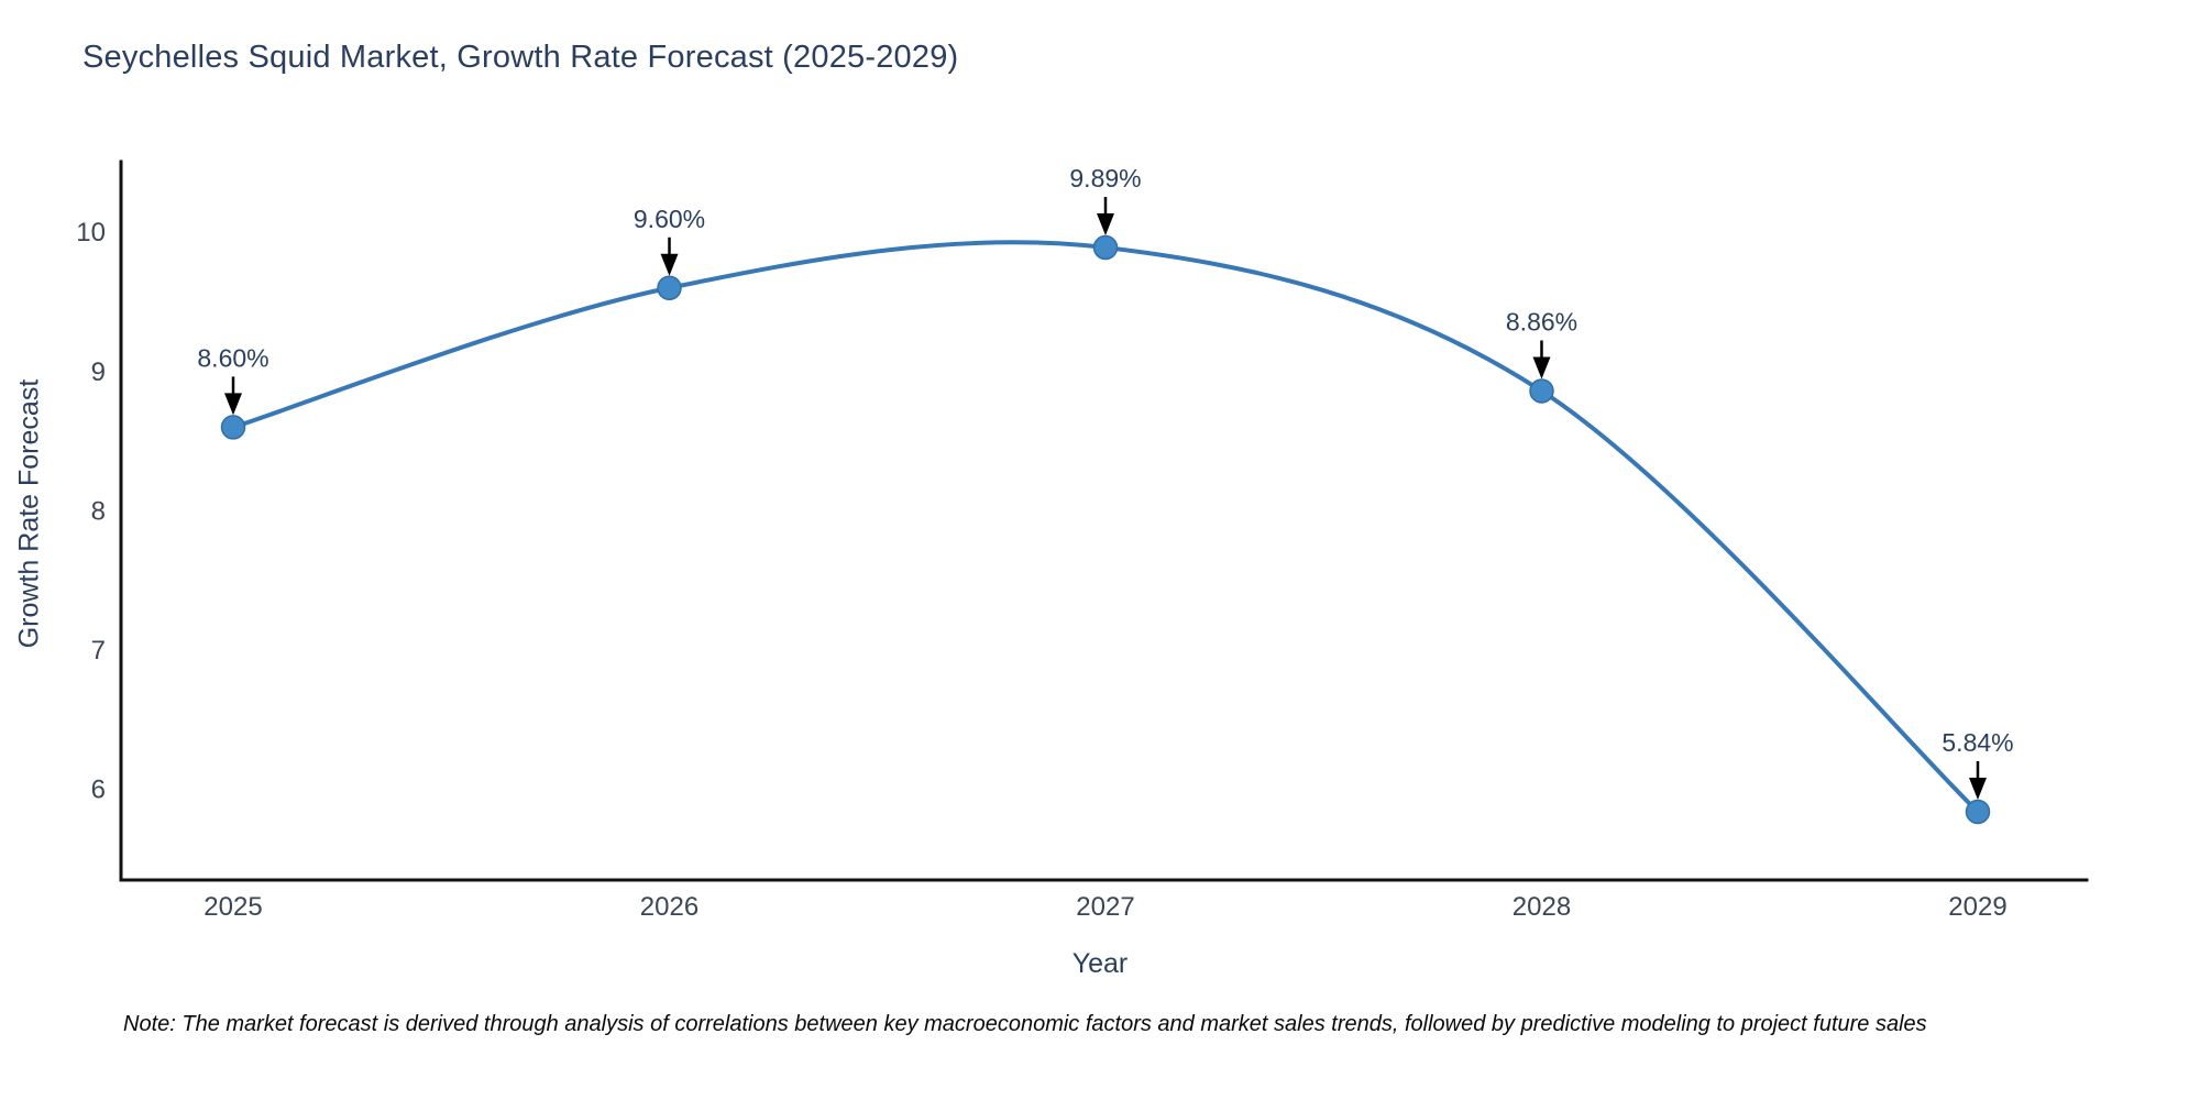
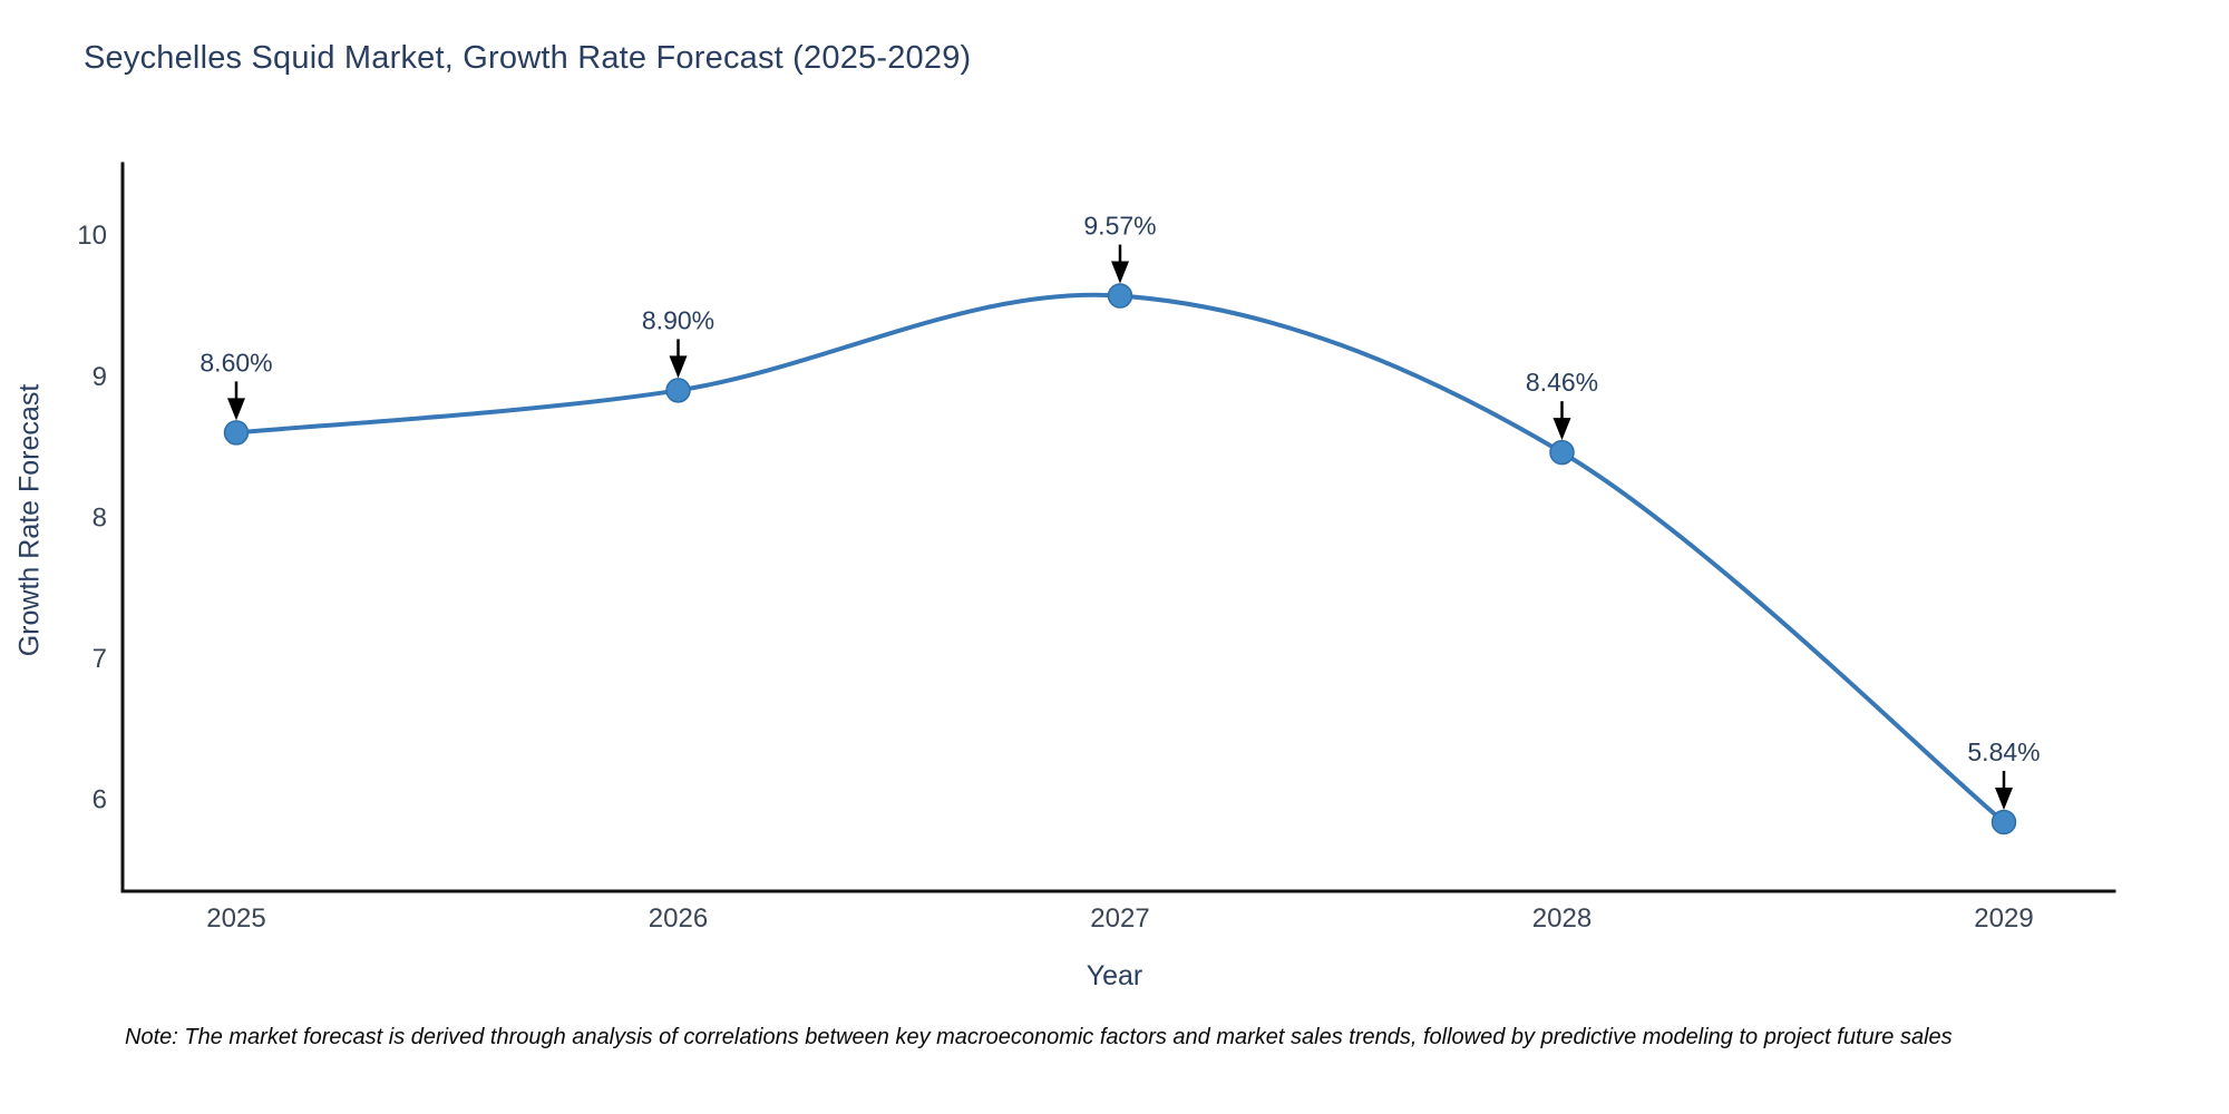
2026: 9.60% -> 8.90%
2027: 9.89% -> 9.57%
2028: 8.86% -> 8.46%
